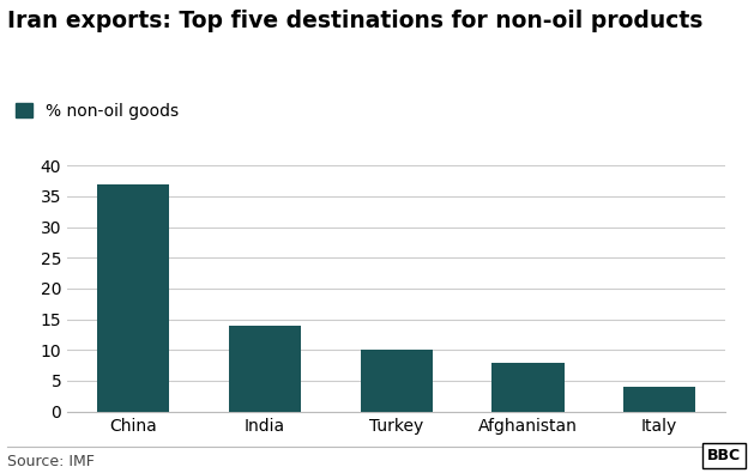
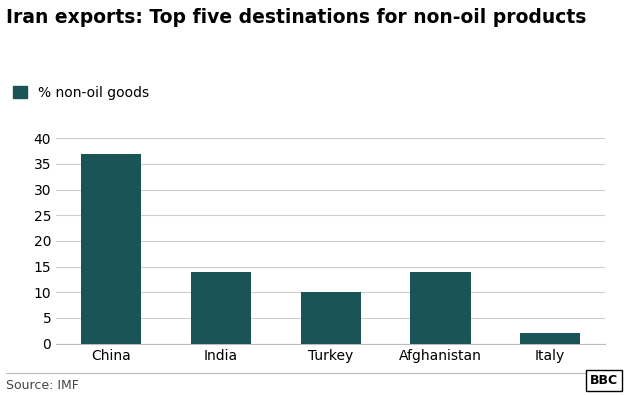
Afghanistan: 8 -> 14
Italy: 4 -> 2
